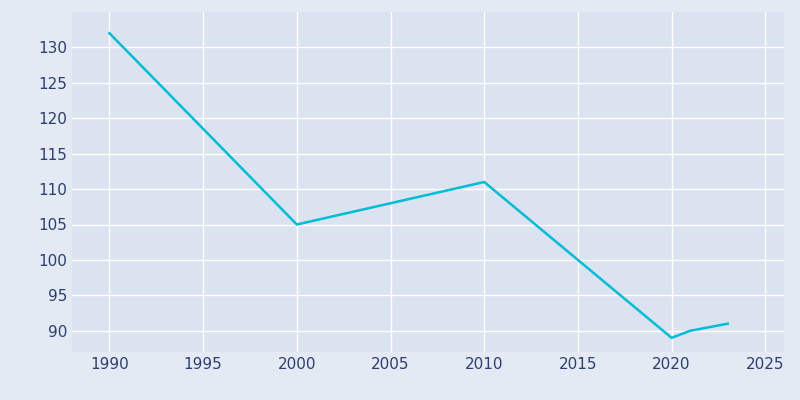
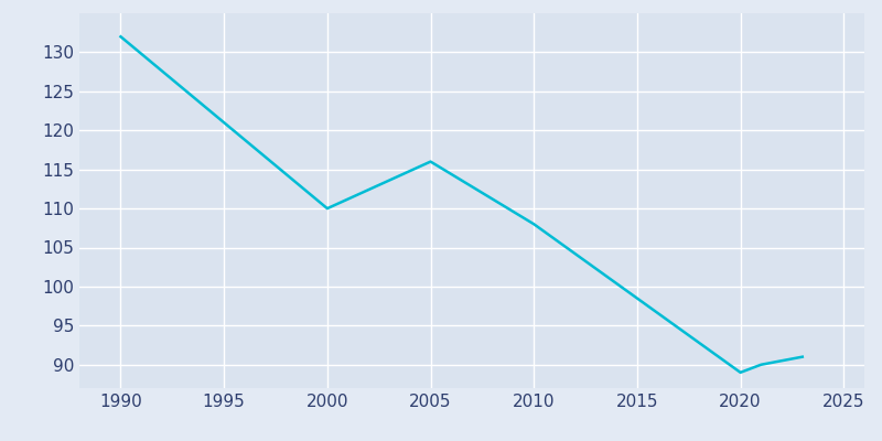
2000: 105 -> 110
2005: 108 -> 116
2010: 111 -> 108
